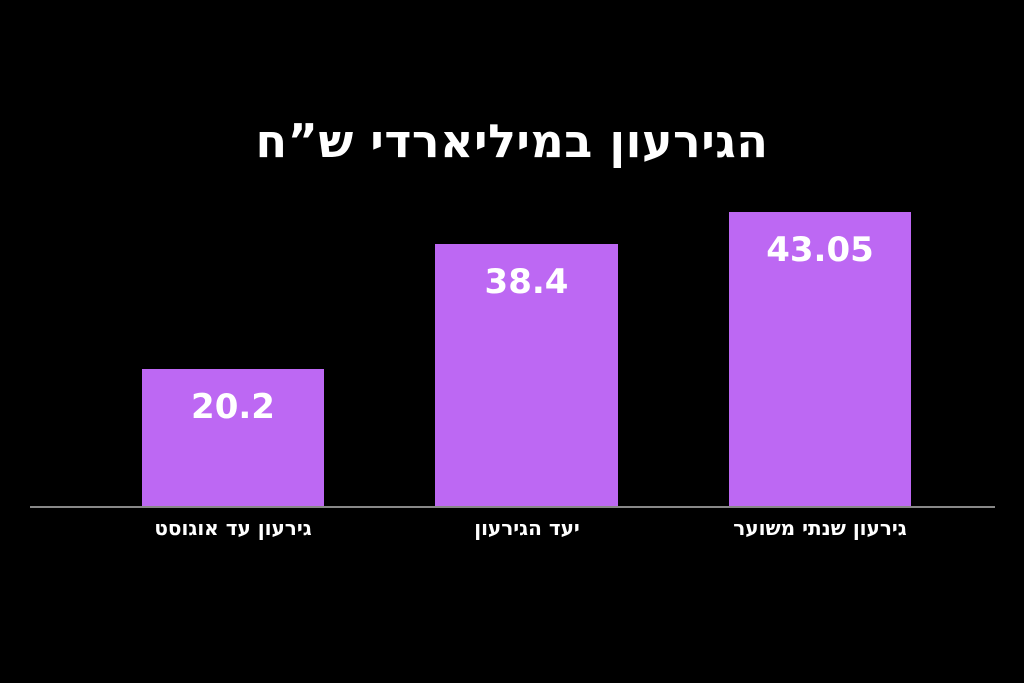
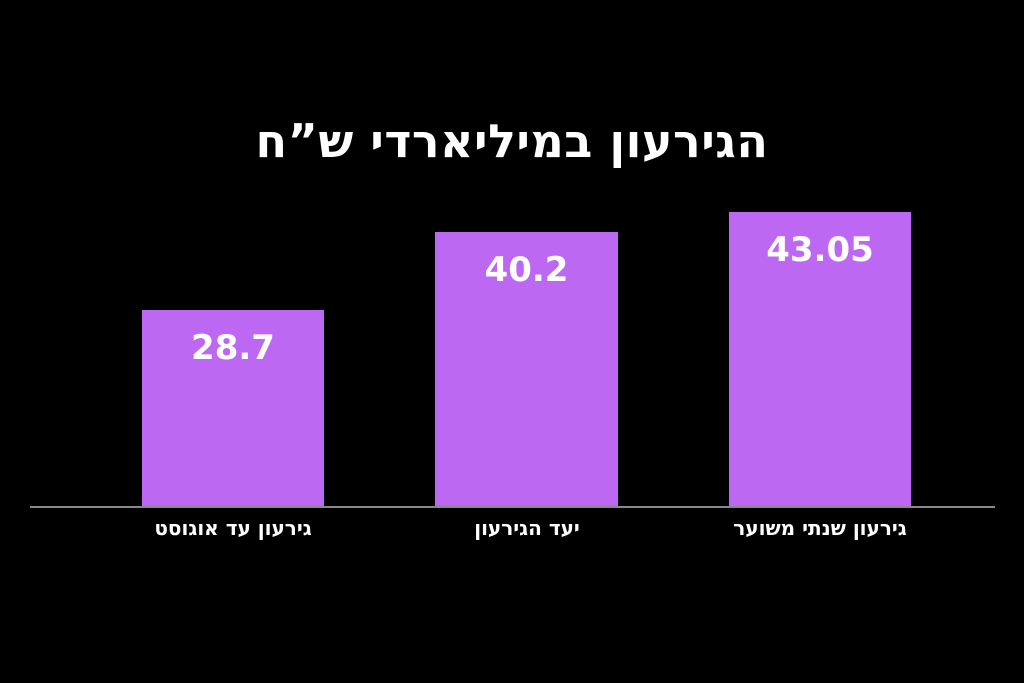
גירעון עד אוגוסט: 20.2 -> 28.7
יעד הגירעון: 38.4 -> 40.2
